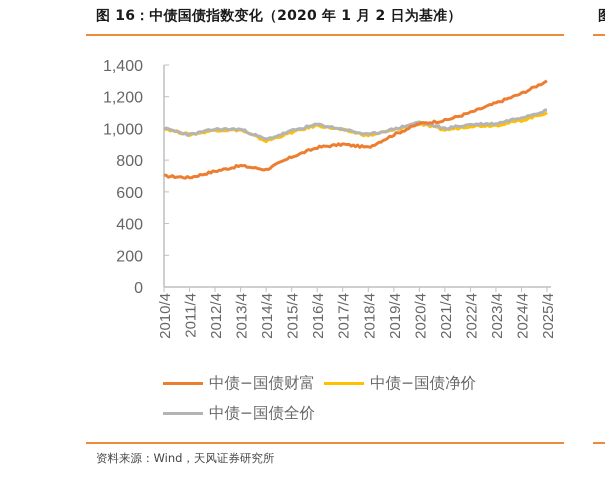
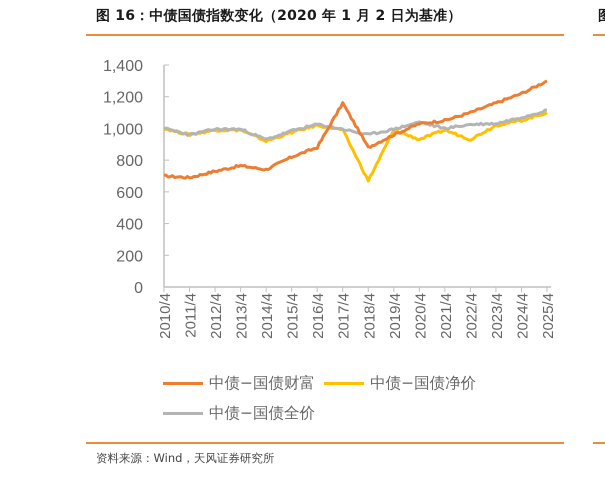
中债−国债财富/2017/4: 900 -> 1160
中债−国债净价/2018/4: 960 -> 670
中债−国债净价/2020/4: 1030 -> 930
中债−国债净价/2022/4: 1020 -> 930
